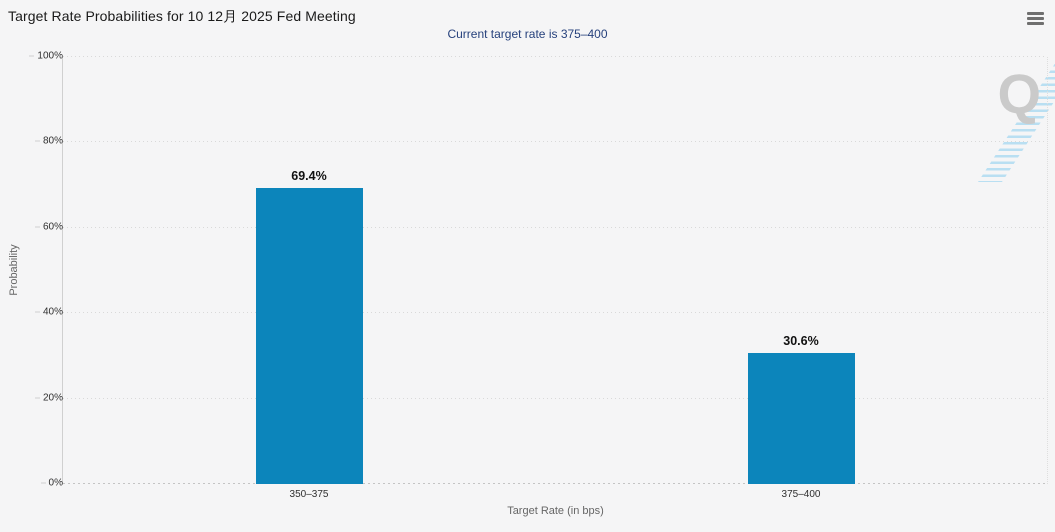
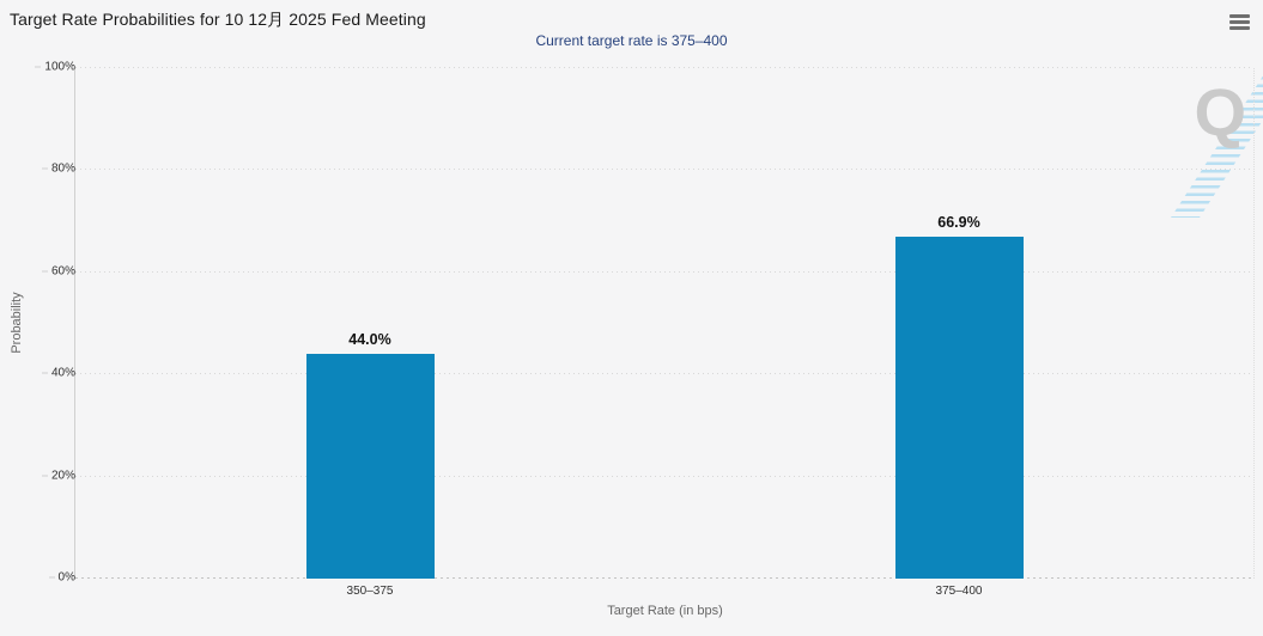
350–375: 69.4% -> 44.0%
375–400: 30.6% -> 66.9%
